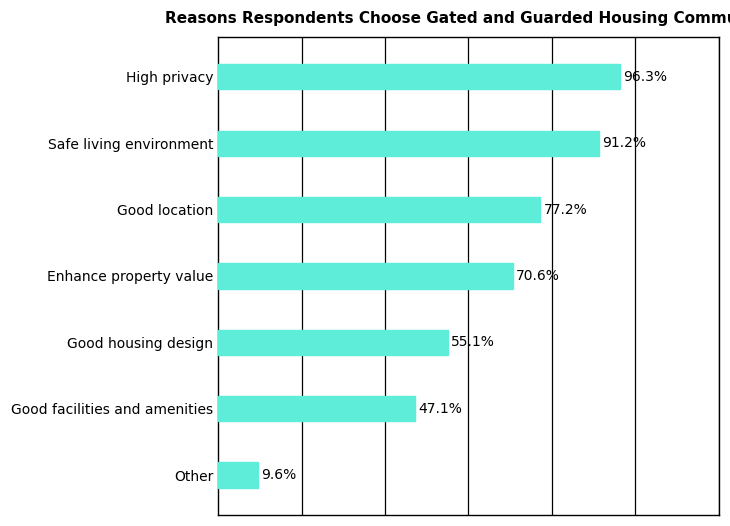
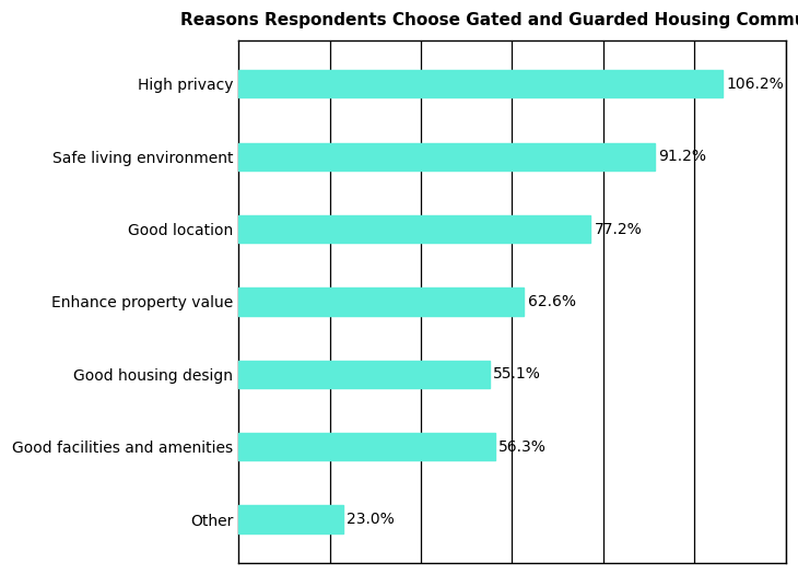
High privacy: 96.3% -> 106.2%
Enhance property value: 70.6% -> 62.6%
Good facilities and amenities: 47.1% -> 56.3%
Other: 9.6% -> 23.0%
